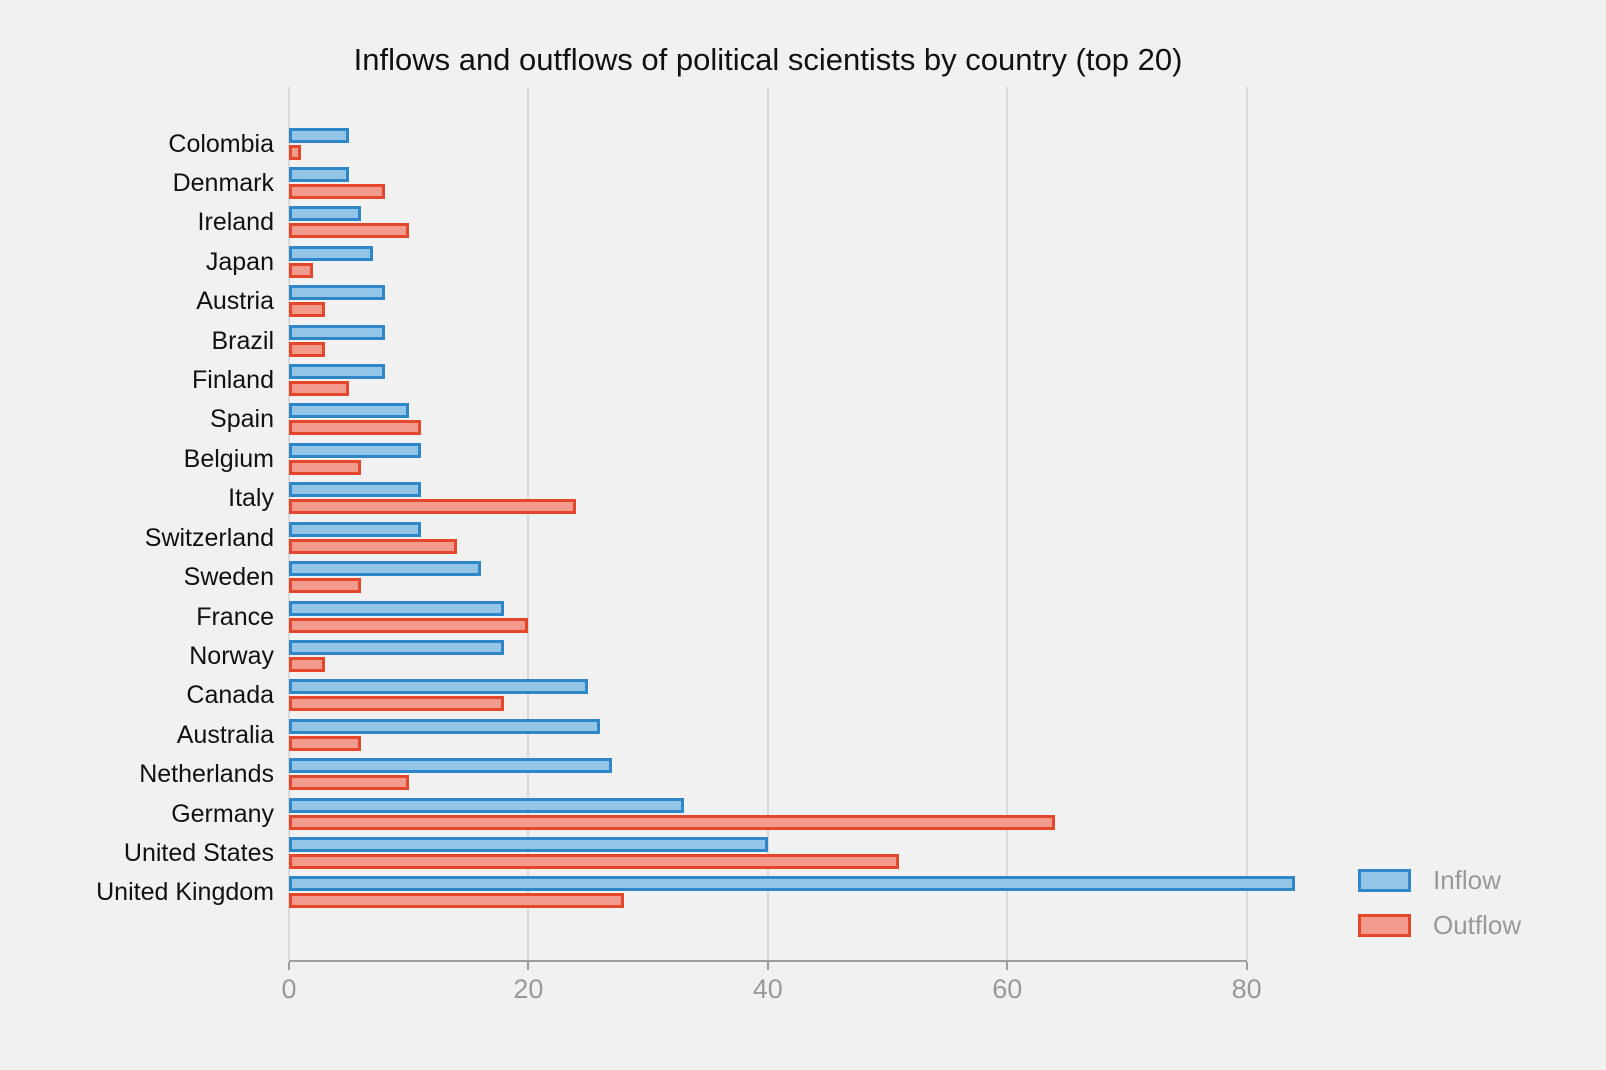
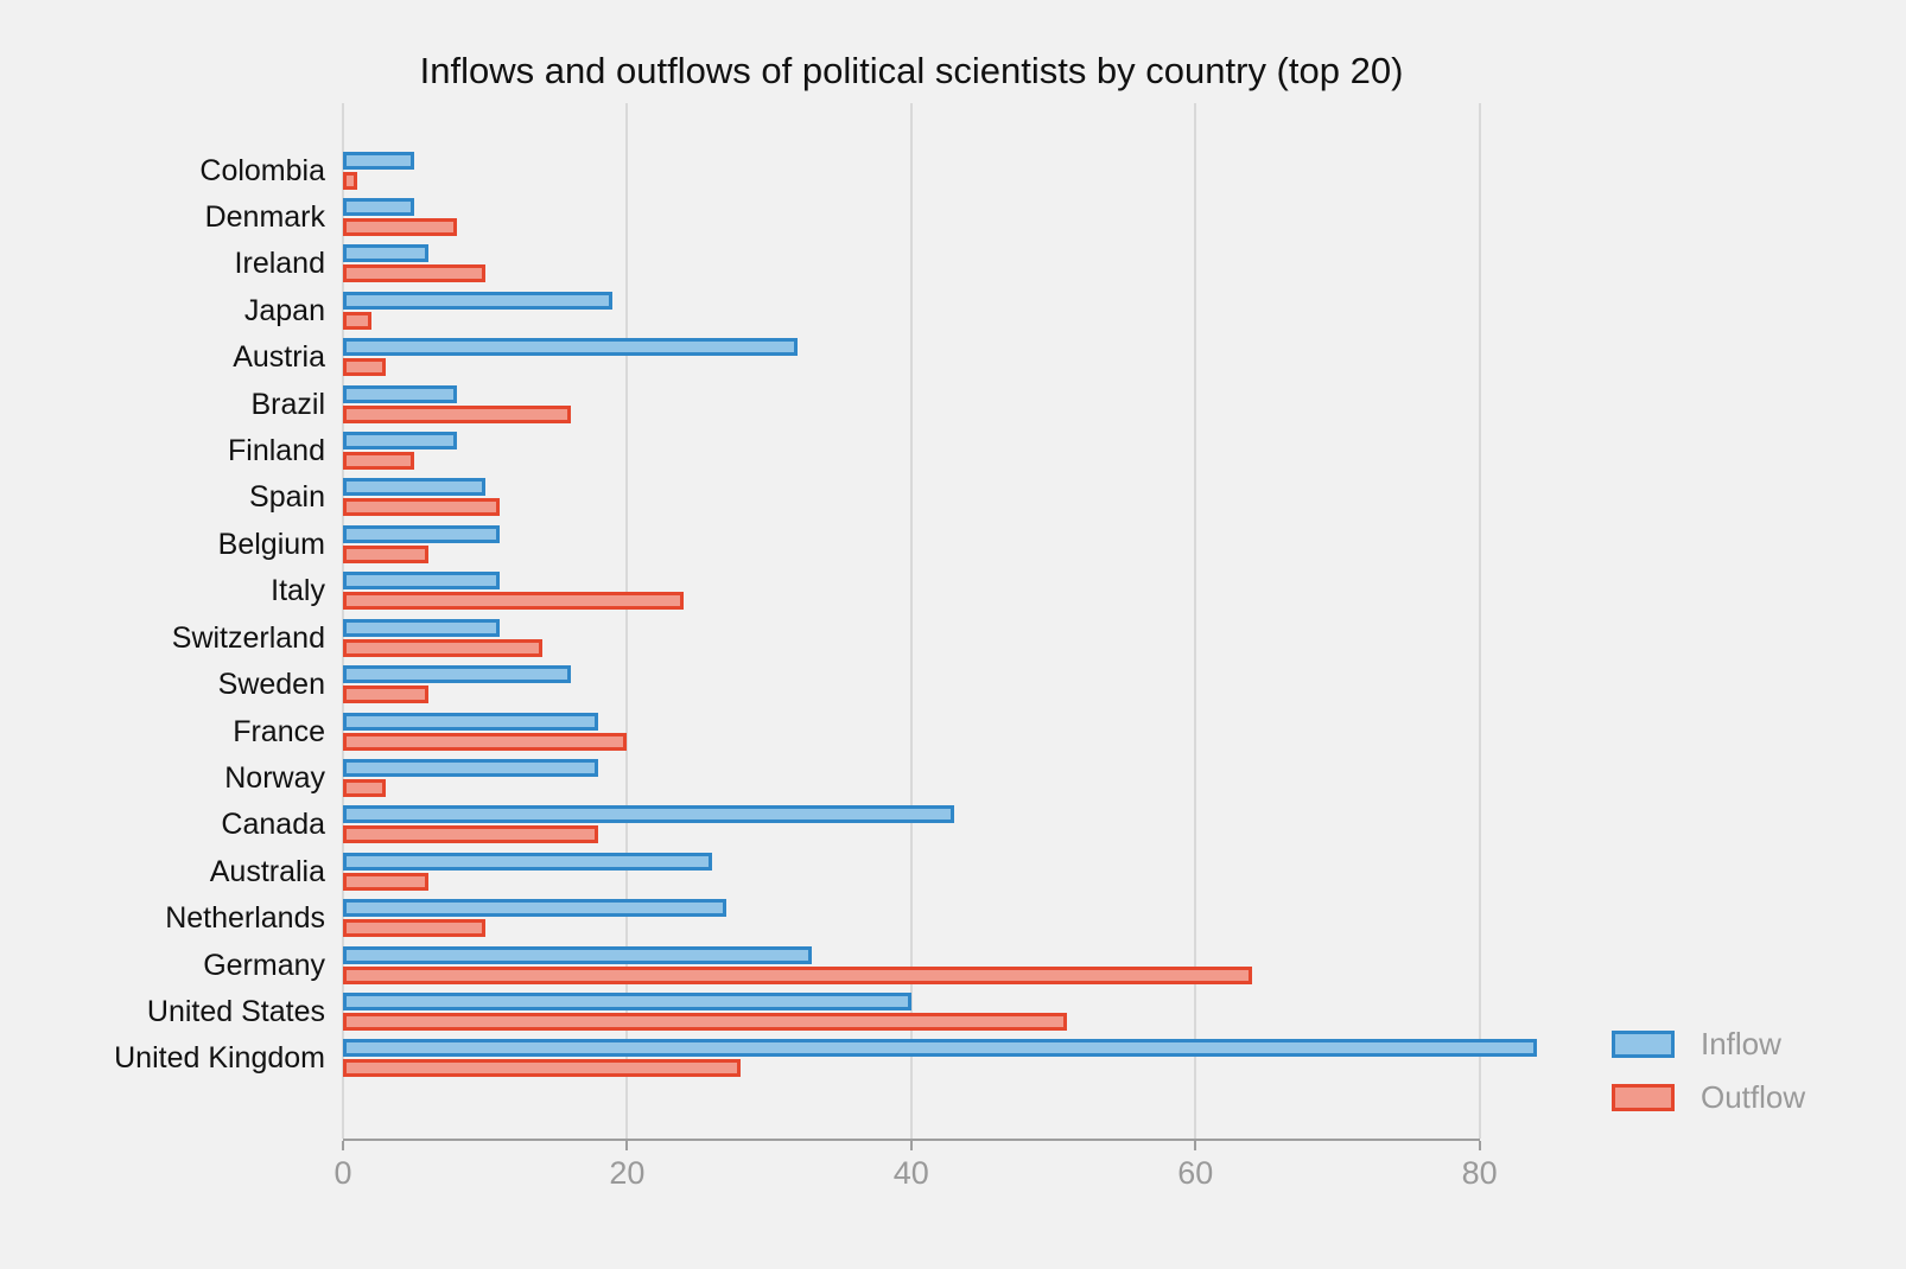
Inflow/Japan: 7 -> 19
Inflow/Austria: 8 -> 32
Outflow/Brazil: 3 -> 16
Inflow/Canada: 25 -> 43
